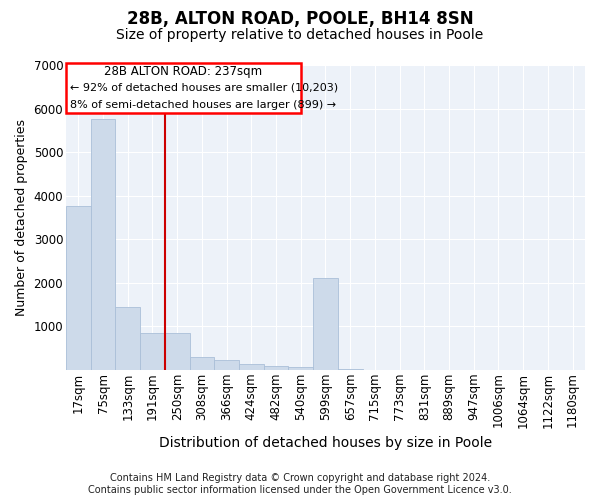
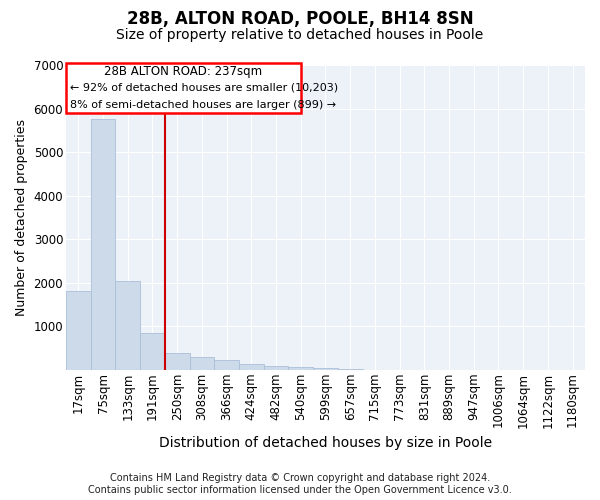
17sqm: 3750 -> 1800
133sqm: 1450 -> 2050
250sqm: 850 -> 380
599sqm: 2100 -> 50
